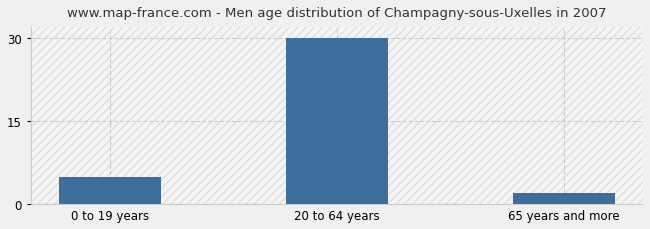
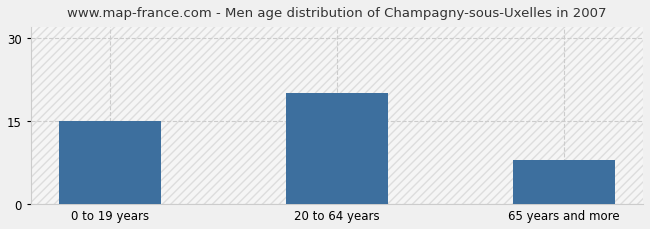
0 to 19 years: 5 -> 15
20 to 64 years: 30 -> 20
65 years and more: 2 -> 8
